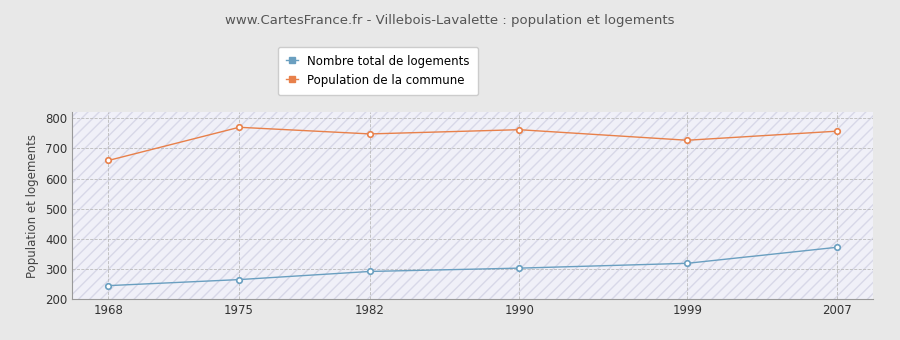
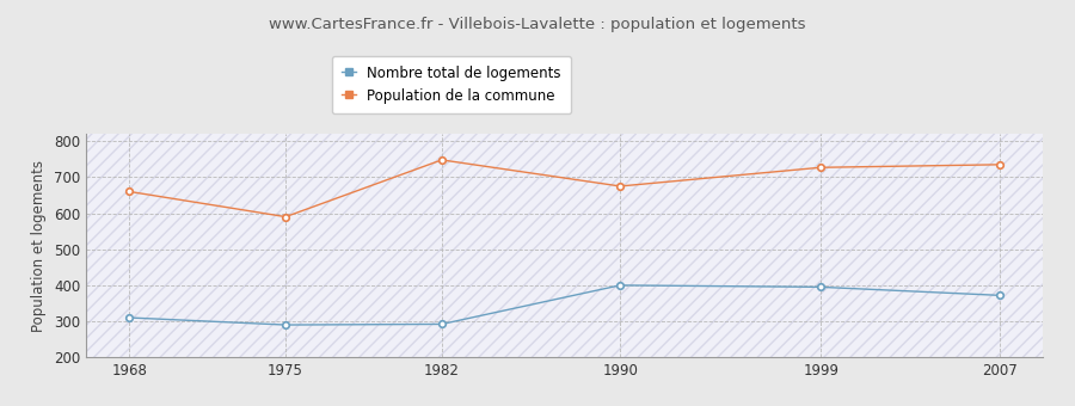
Nombre total de logements/1968: 245 -> 310
Nombre total de logements/1975: 265 -> 290
Population de la commune/1975: 770 -> 590
Nombre total de logements/1990: 303 -> 400
Population de la commune/1990: 762 -> 675
Nombre total de logements/1999: 319 -> 395
Population de la commune/2007: 757 -> 735
